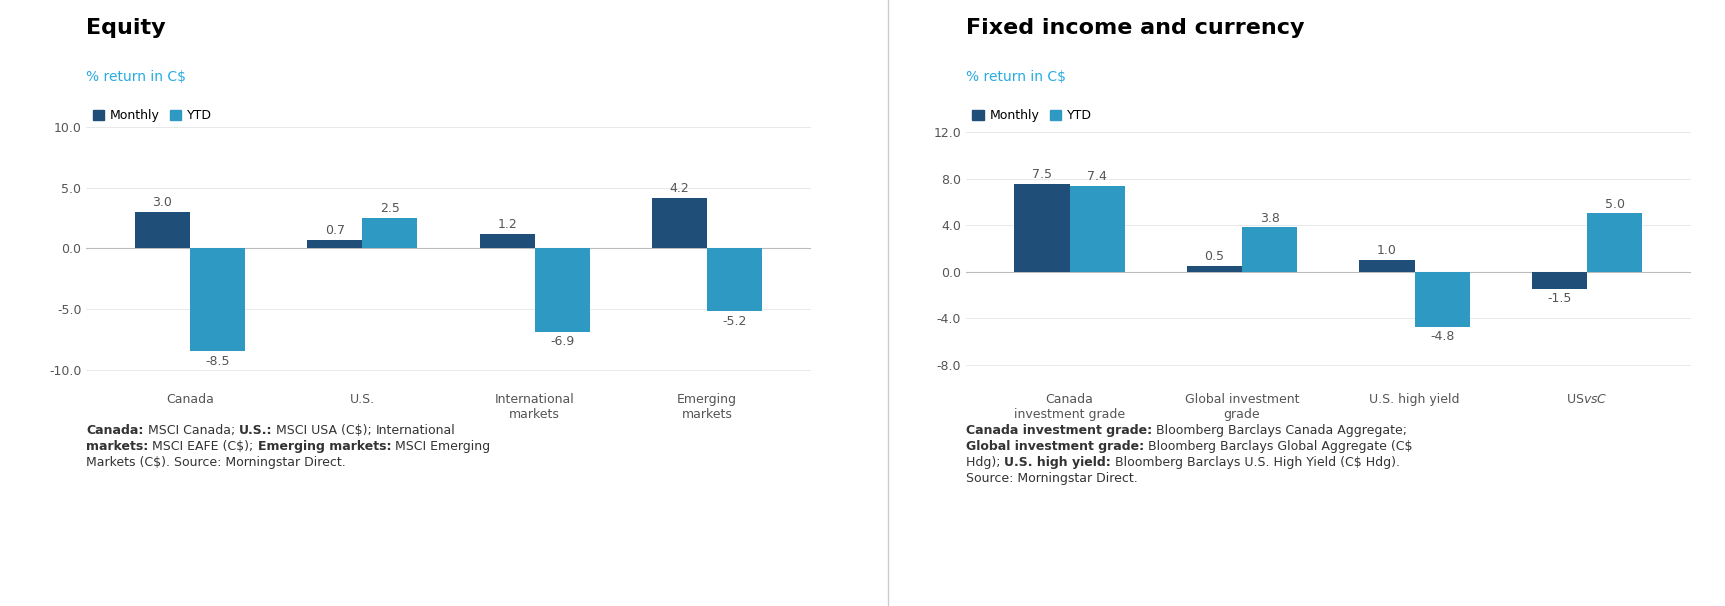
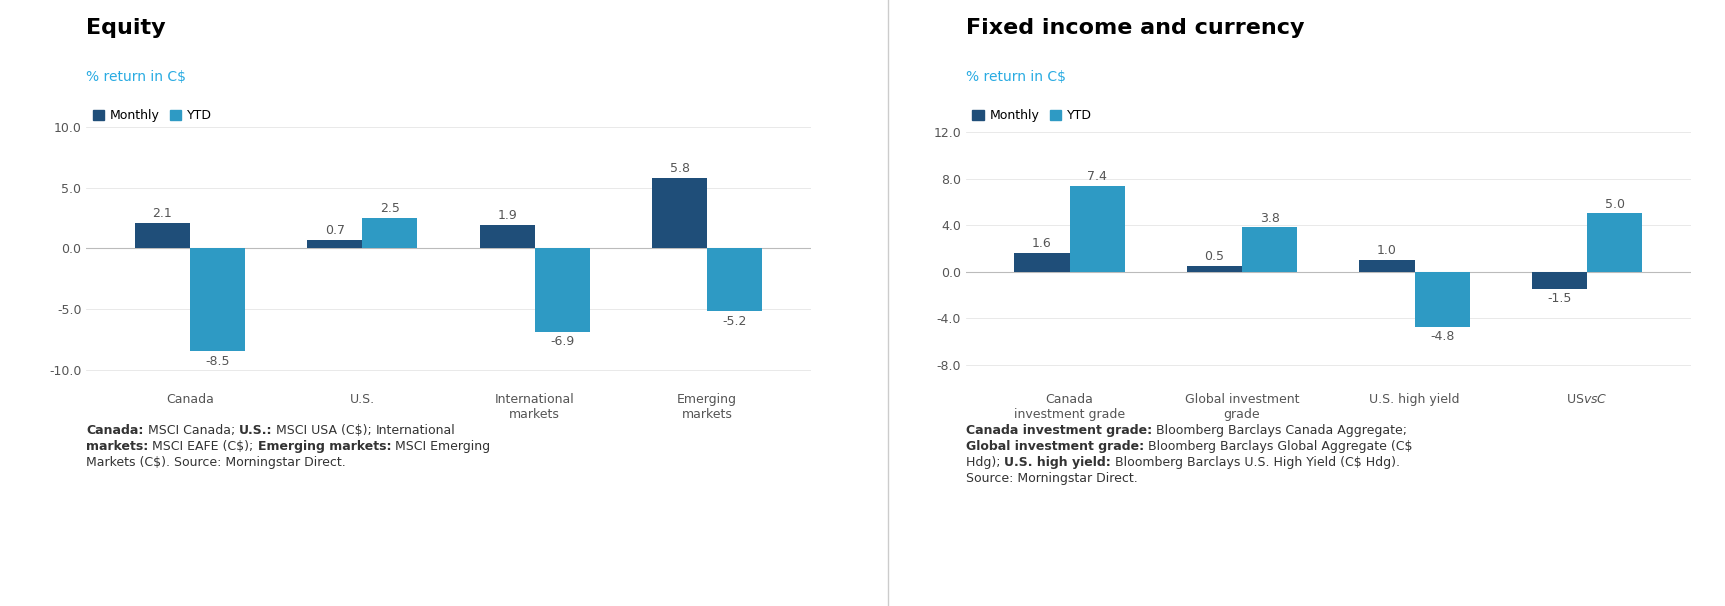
Monthly/Canada: 3.0 -> 2.1
Monthly/International markets: 1.2 -> 1.9
Monthly/Emerging markets: 4.2 -> 5.8
Monthly/Canada investment grade: 7.5 -> 1.6
